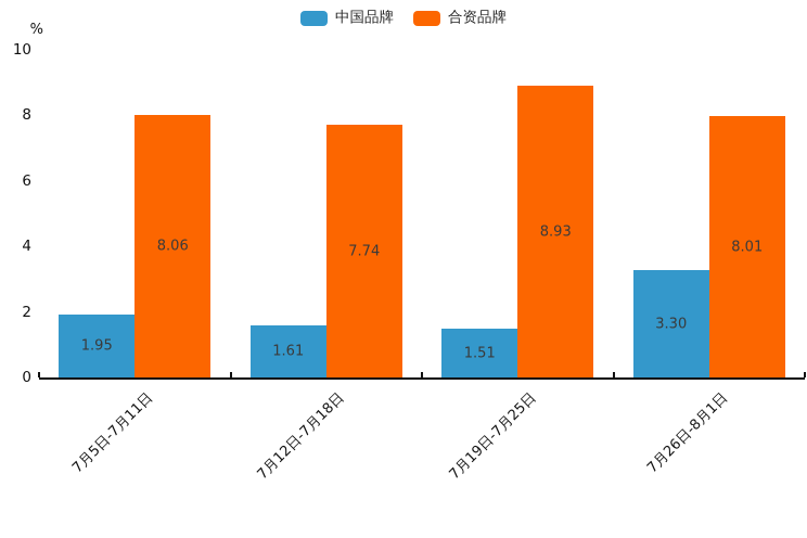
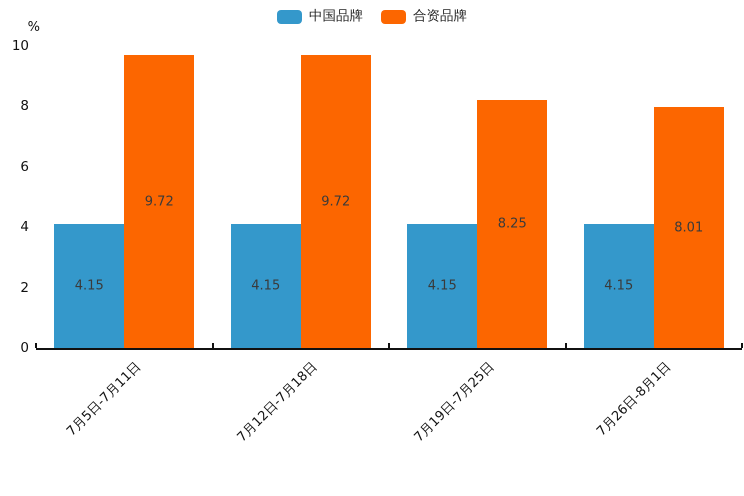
中国品牌/7月5日-7月11日: 1.95 -> 4.15
合资品牌/7月5日-7月11日: 8.06 -> 9.72
中国品牌/7月12日-7月18日: 1.61 -> 4.15
合资品牌/7月12日-7月18日: 7.74 -> 9.72
中国品牌/7月19日-7月25日: 1.51 -> 4.15
合资品牌/7月19日-7月25日: 8.93 -> 8.25
中国品牌/7月26日-8月1日: 3.30 -> 4.15
